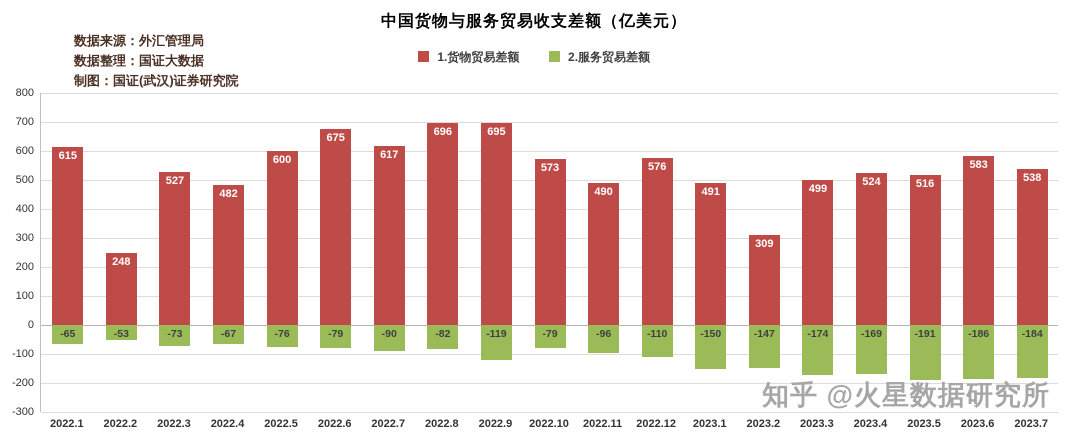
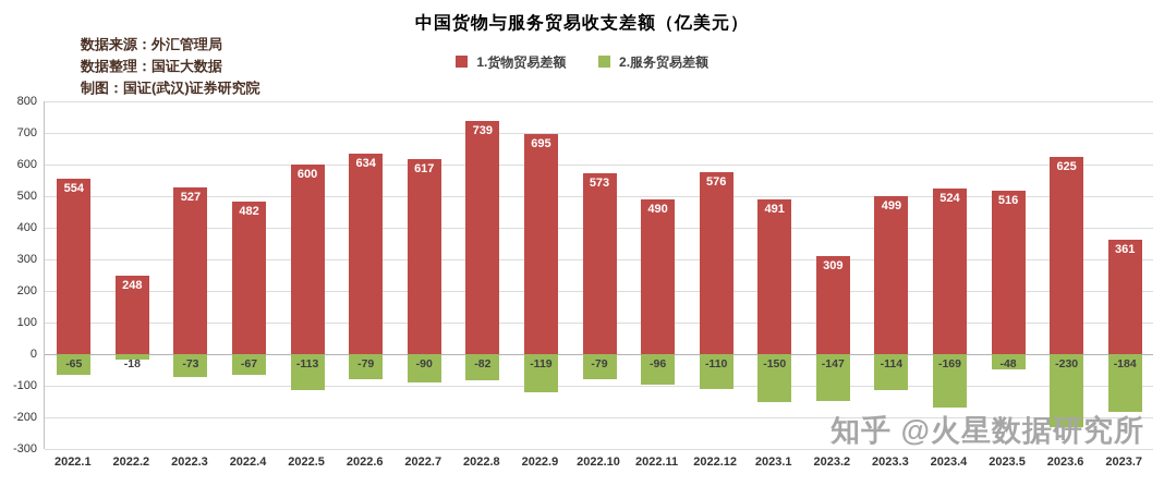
1.货物贸易差额/2022.1: 615 -> 554
2.服务贸易差额/2022.2: -53 -> -18
2.服务贸易差额/2022.5: -76 -> -113
1.货物贸易差额/2022.6: 675 -> 634
1.货物贸易差额/2022.8: 696 -> 739
2.服务贸易差额/2023.3: -174 -> -114
2.服务贸易差额/2023.5: -191 -> -48
1.货物贸易差额/2023.6: 583 -> 625
2.服务贸易差额/2023.6: -186 -> -230
1.货物贸易差额/2023.7: 538 -> 361
